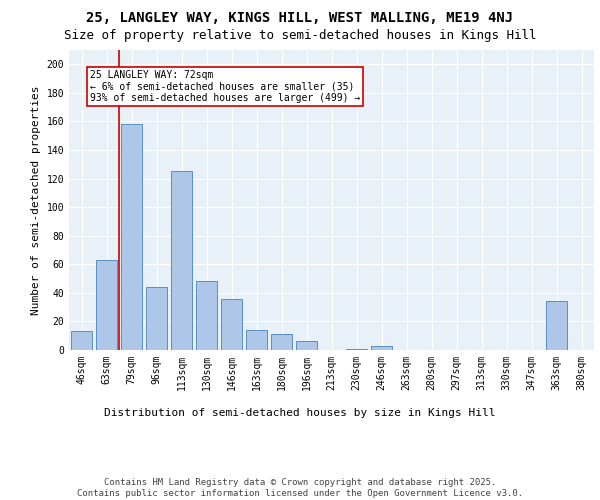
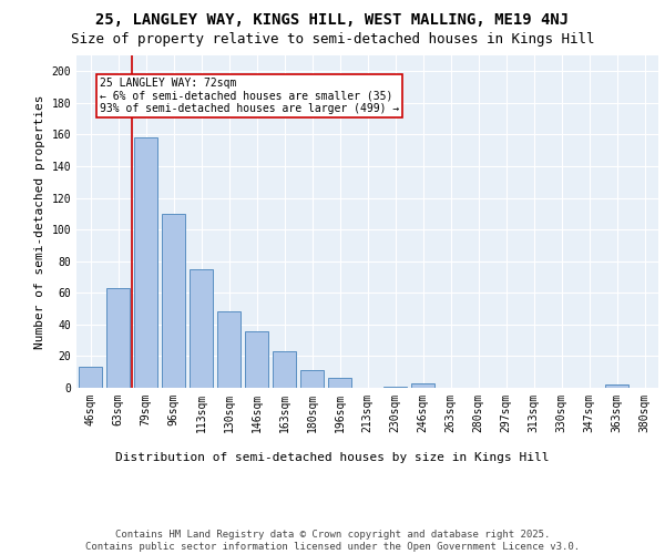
96sqm: 44 -> 110
113sqm: 125 -> 75
163sqm: 14 -> 23
363sqm: 34 -> 2
